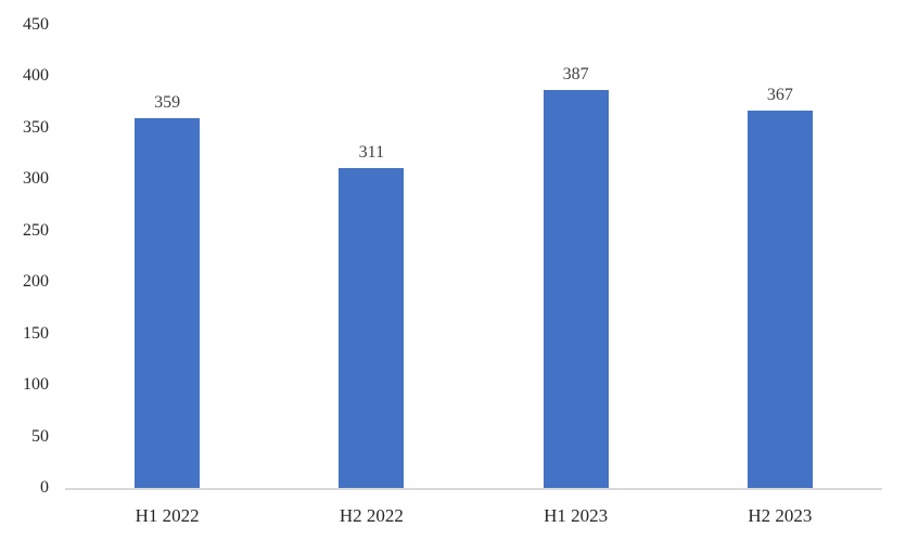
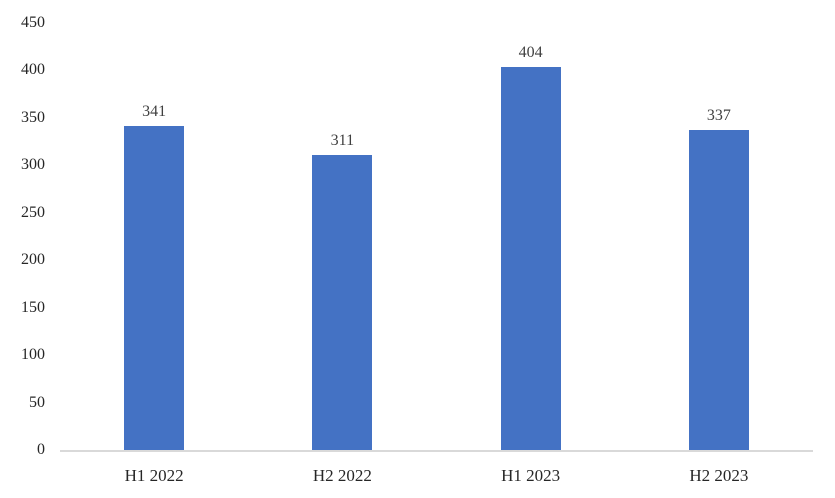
H1 2022: 359 -> 341
H1 2023: 387 -> 404
H2 2023: 367 -> 337
